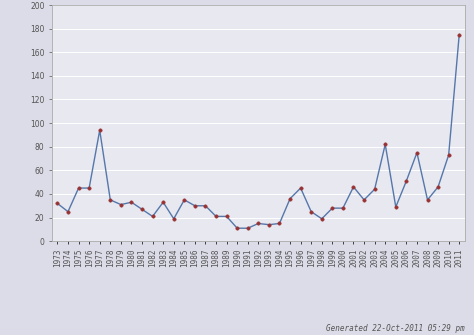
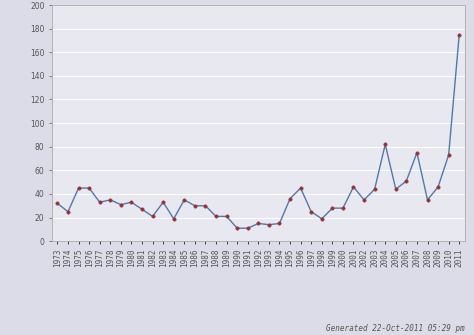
1977: 94 -> 33
2005: 29 -> 44
